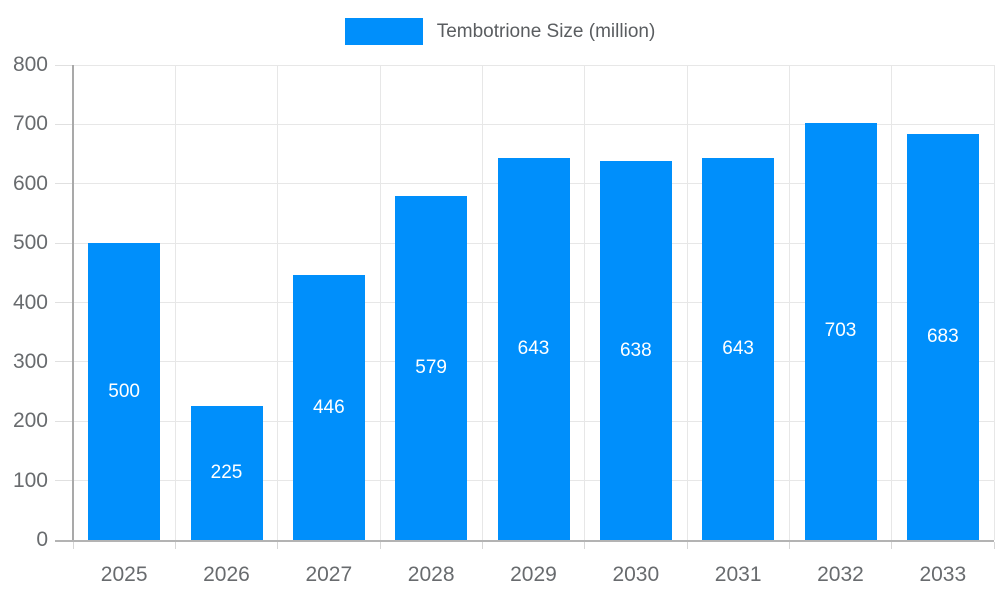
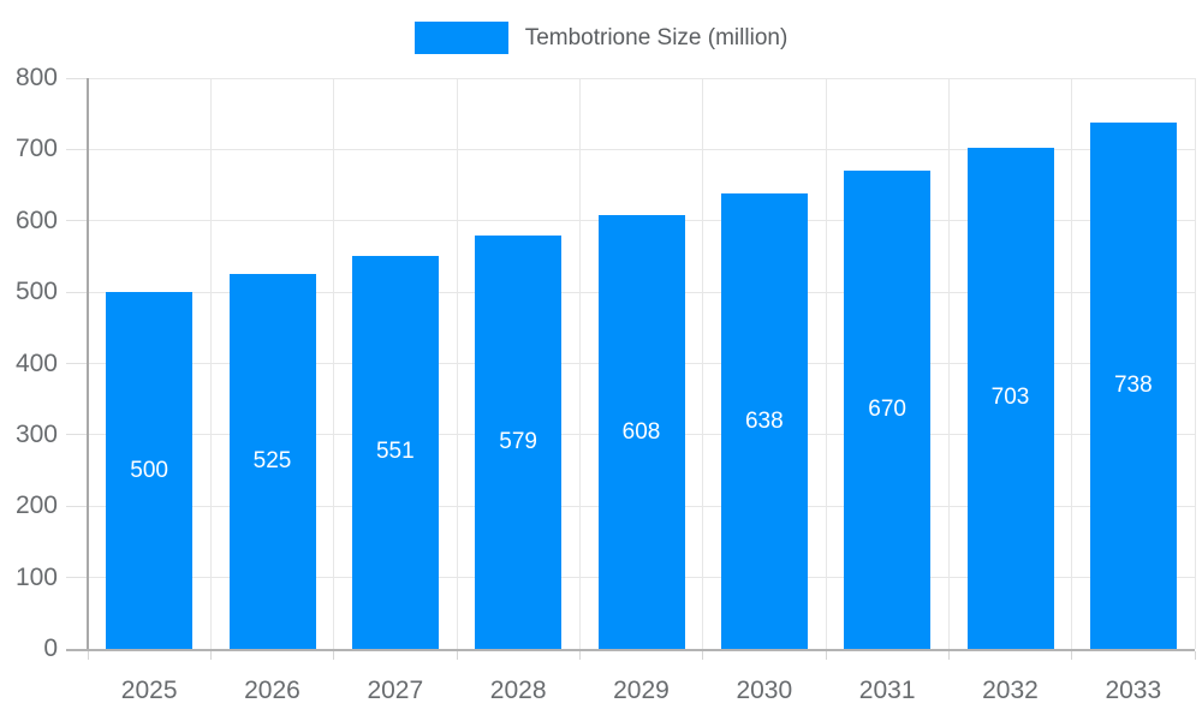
2026: 225 -> 525
2027: 446 -> 551
2029: 643 -> 608
2031: 643 -> 670
2033: 683 -> 738
